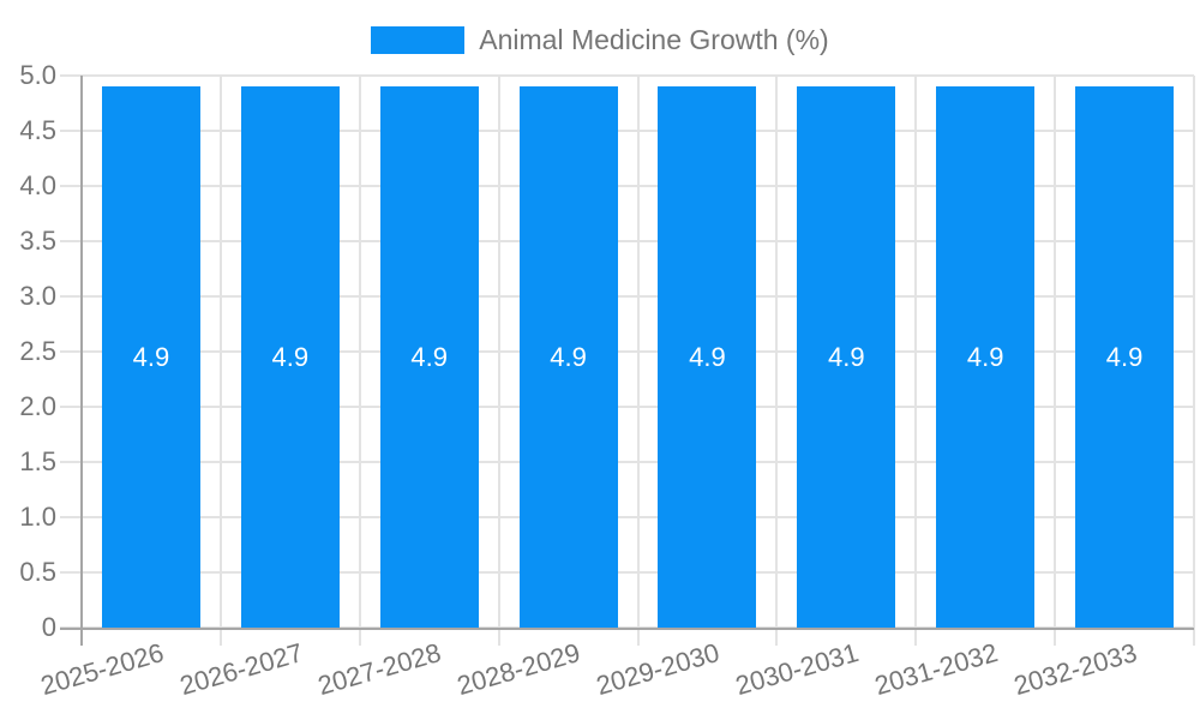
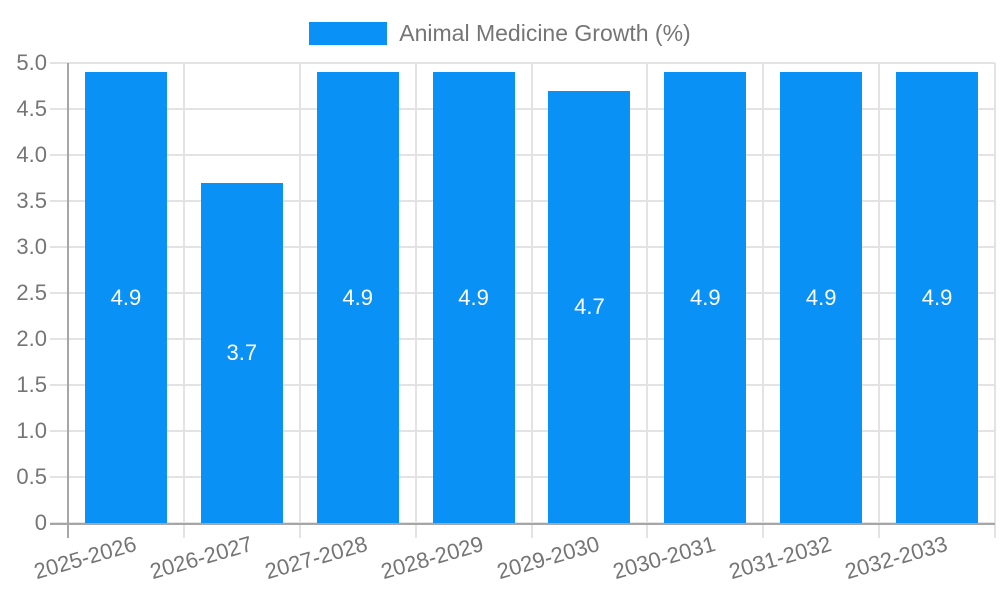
2026-2027: 4.9 -> 3.7
2029-2030: 4.9 -> 4.7
